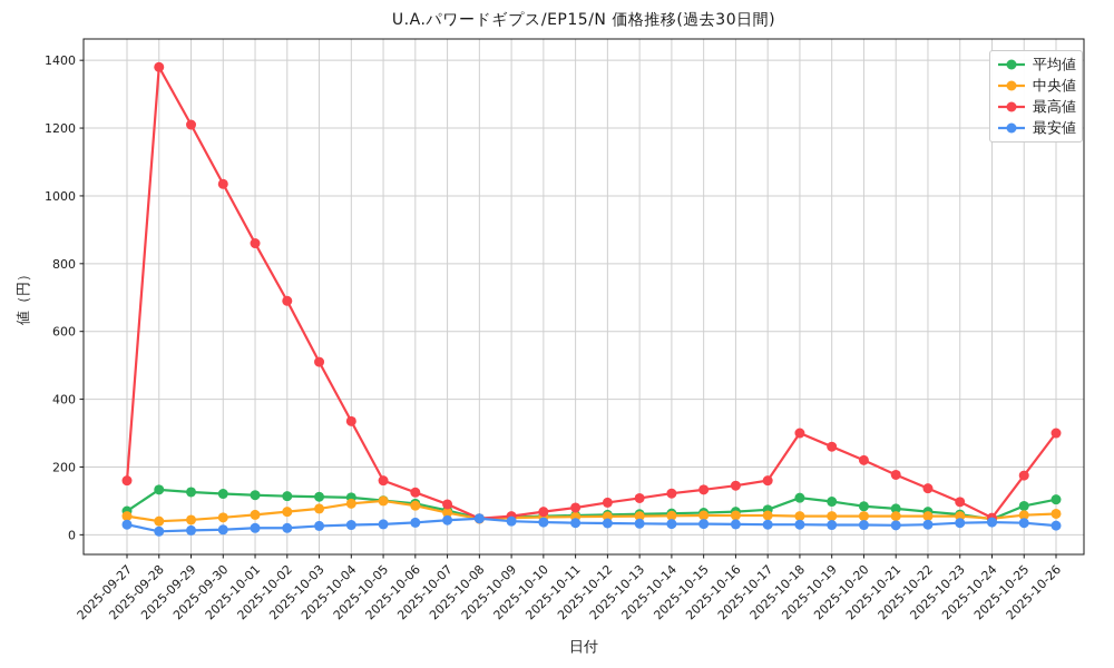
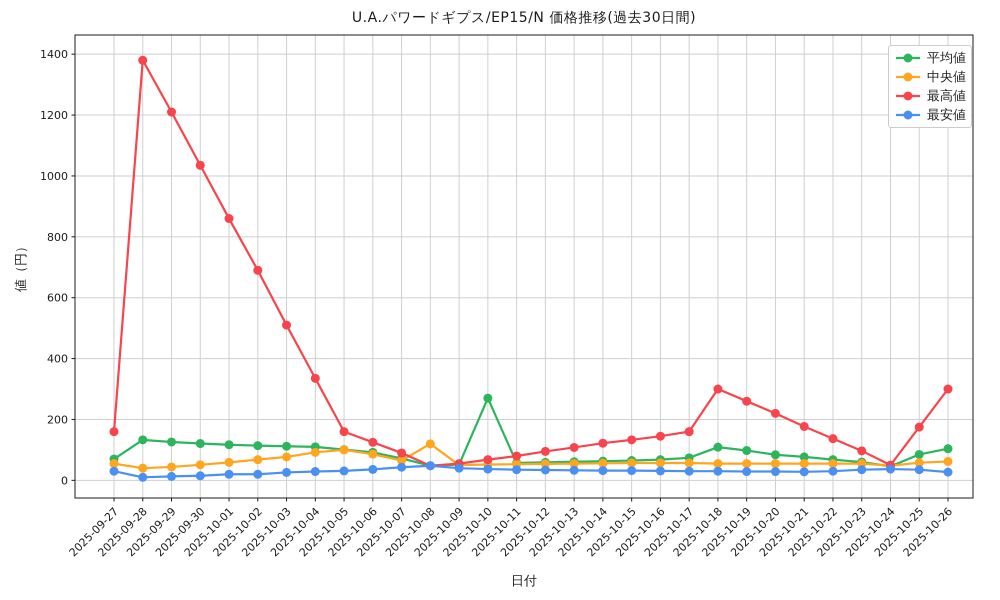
中央値/2025-10-08: 50 -> 120
平均値/2025-10-10: 60 -> 270
